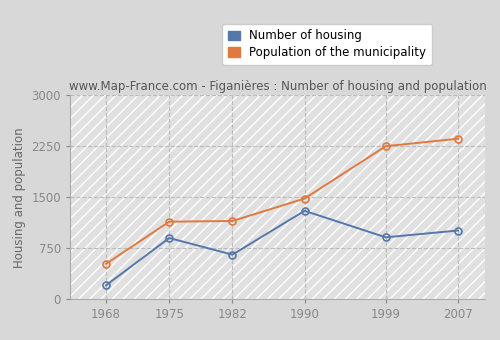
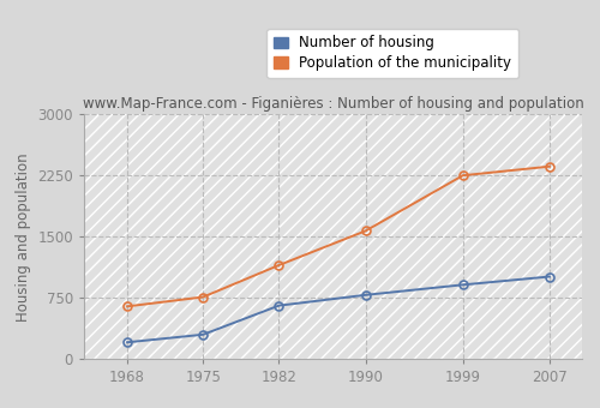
Population of the municipality/1968: 520 -> 640
Number of housing/1975: 900 -> 300
Population of the municipality/1975: 1140 -> 760
Number of housing/1990: 1300 -> 780
Population of the municipality/1990: 1480 -> 1570
